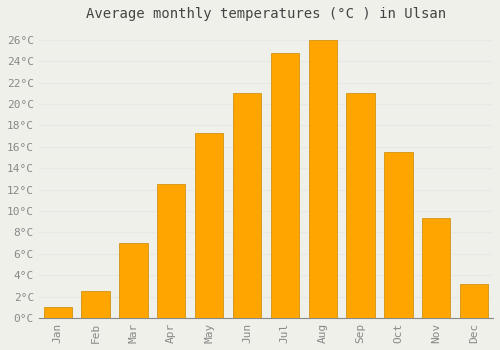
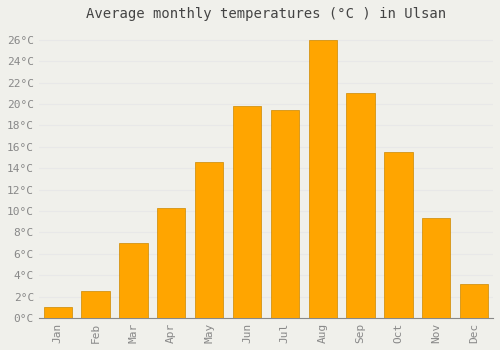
Apr: 12.5°C -> 10.3°C
May: 17.3°C -> 14.6°C
Jun: 21.0°C -> 19.8°C
Jul: 24.8°C -> 19.4°C
